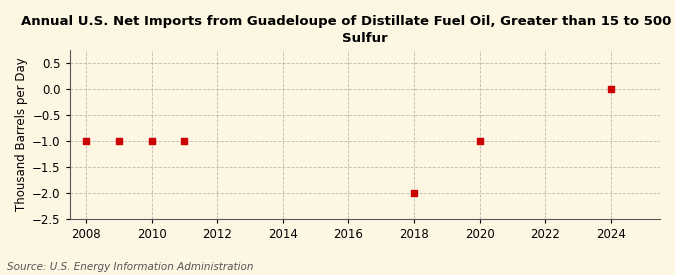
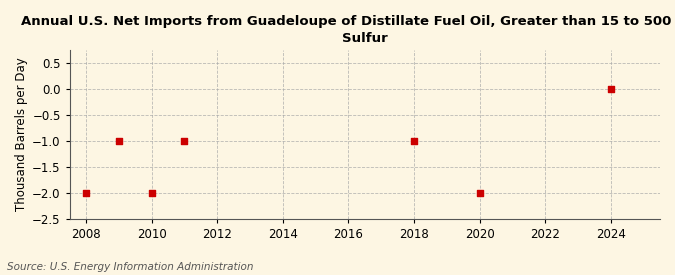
2008: -1 -> -2
2010: -1 -> -2
2018: -2 -> -1
2020: -1 -> -2
